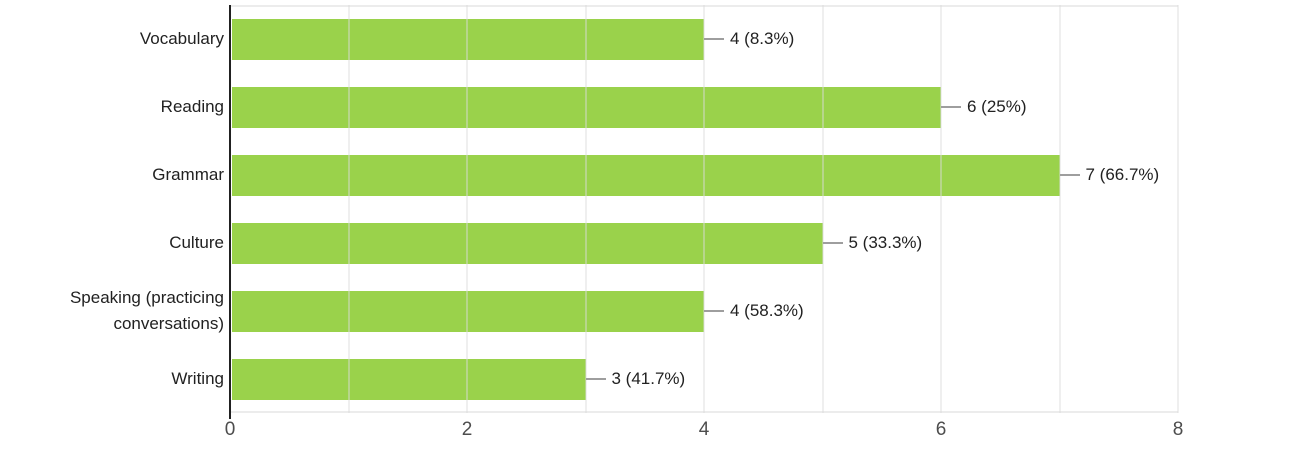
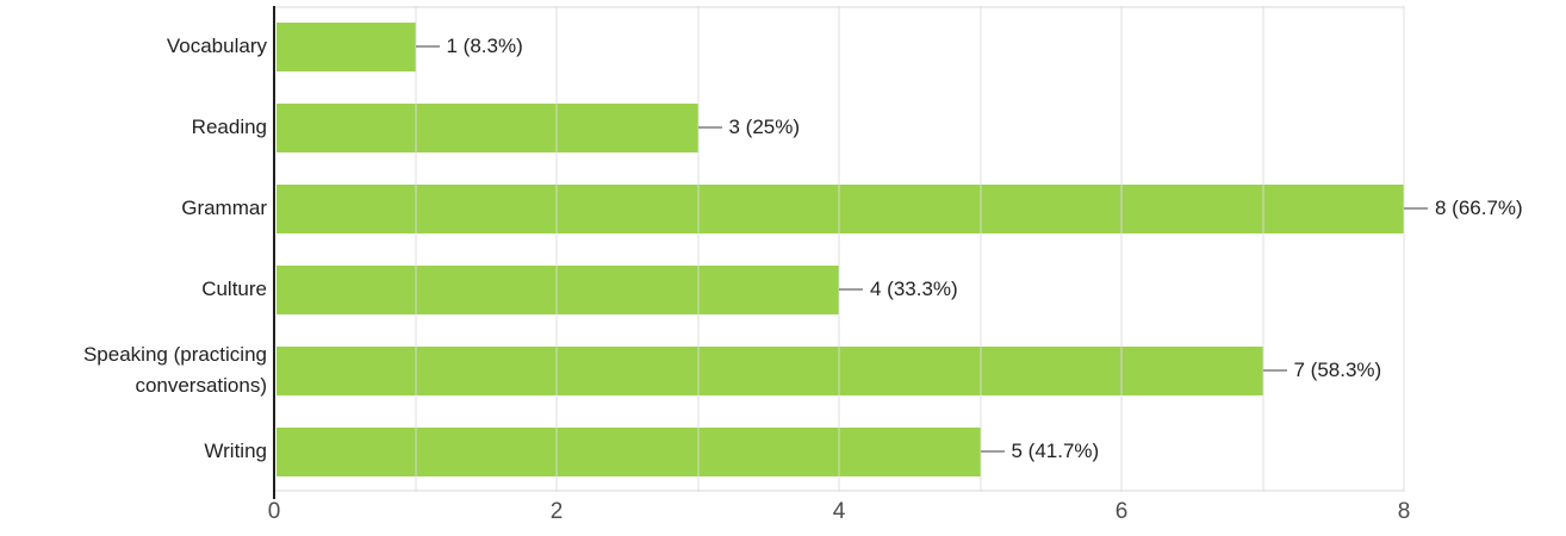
Vocabulary: 4 -> 1
Reading: 6 -> 3
Grammar: 7 -> 8
Culture: 5 -> 4
Speaking (practicing conversations): 4 -> 7
Writing: 3 -> 5
